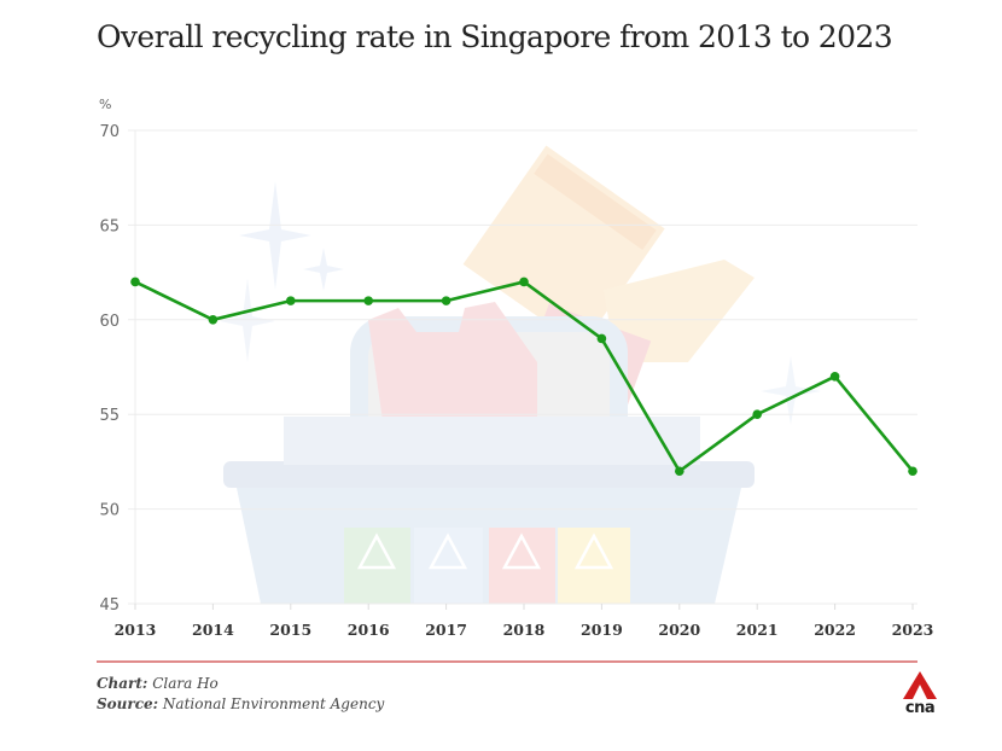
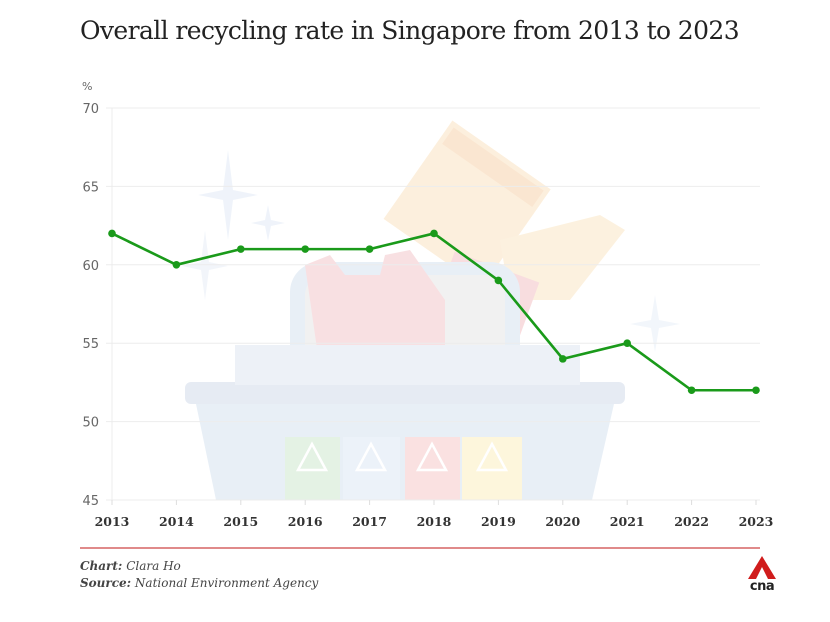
2020: 52 -> 54
2022: 57 -> 52
